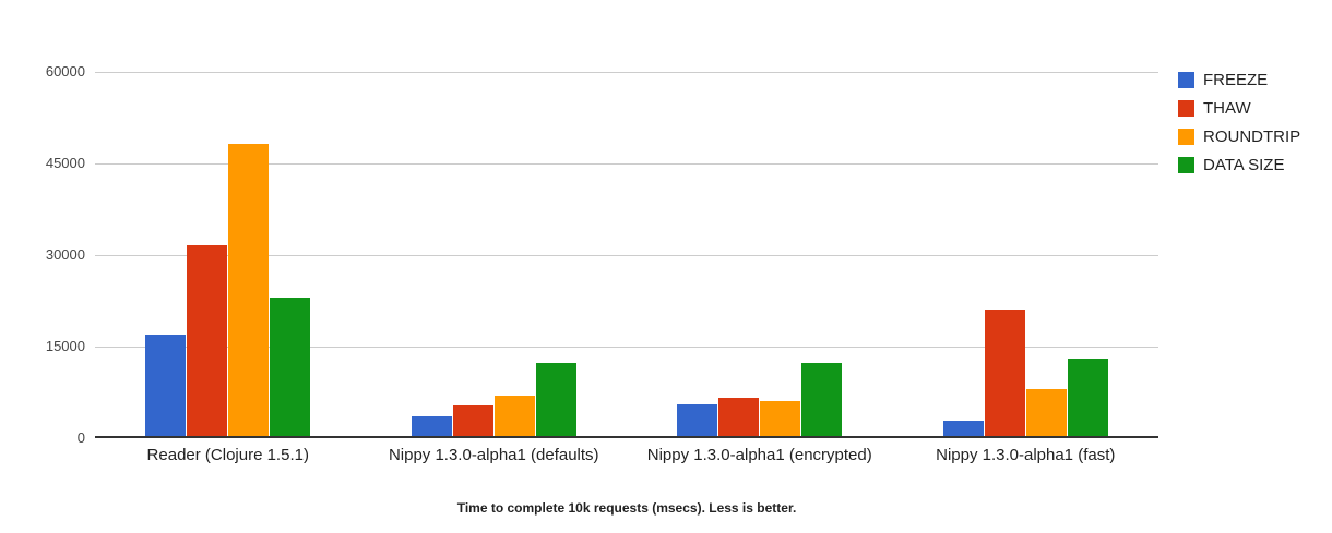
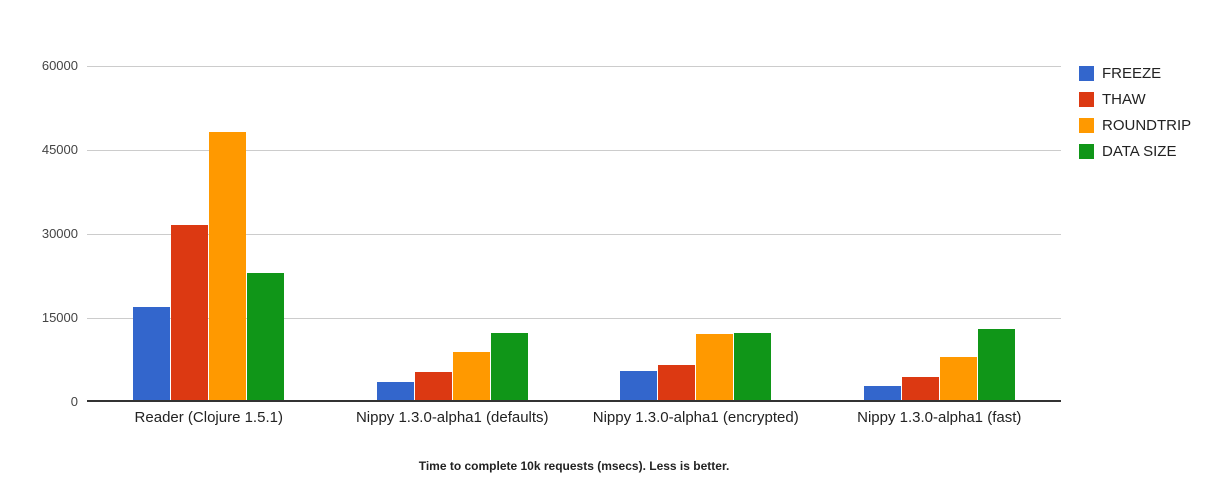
ROUNDTRIP/Nippy 1.3.0-alpha1 (defaults): 7000 -> 9000
ROUNDTRIP/Nippy 1.3.0-alpha1 (encrypted): 6000 -> 12000
THAW/Nippy 1.3.0-alpha1 (fast): 21000 -> 4000
